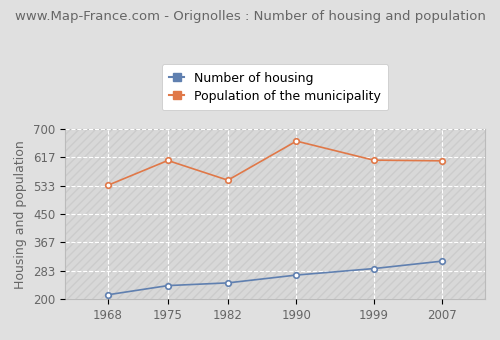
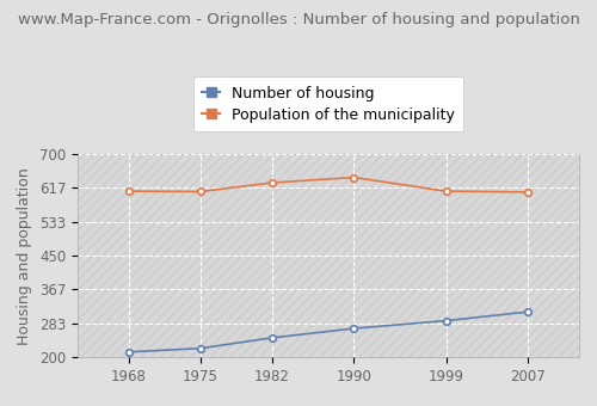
Population of the municipality/1968: 535 -> 609
Number of housing/1975: 240 -> 222
Population of the municipality/1982: 550 -> 630
Population of the municipality/1990: 665 -> 643
